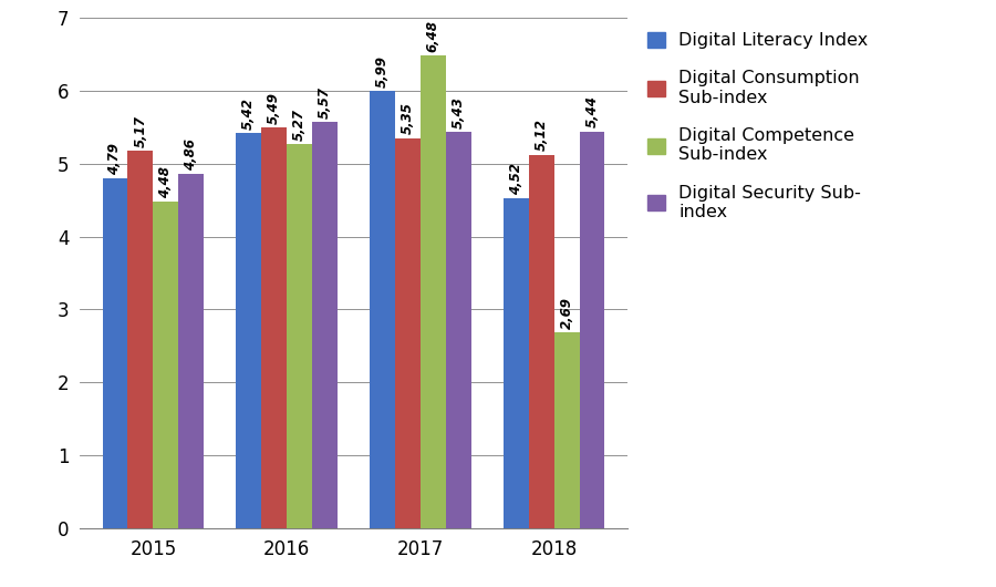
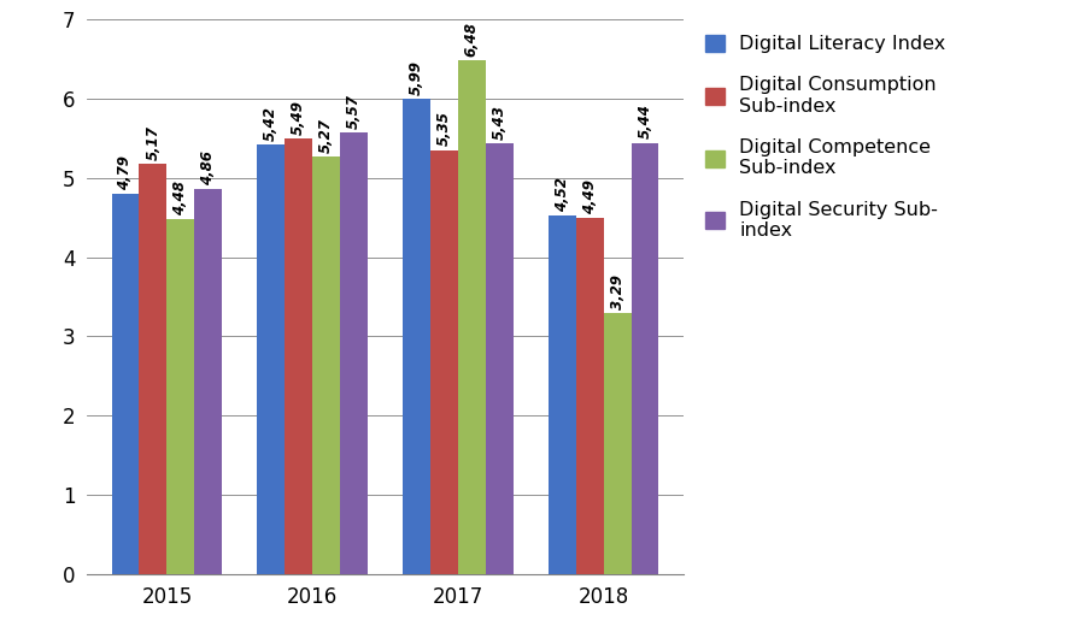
Digital Consumption Sub-index/2018: 5,12 -> 4,49
Digital Competence Sub-index/2018: 2,69 -> 3,29
